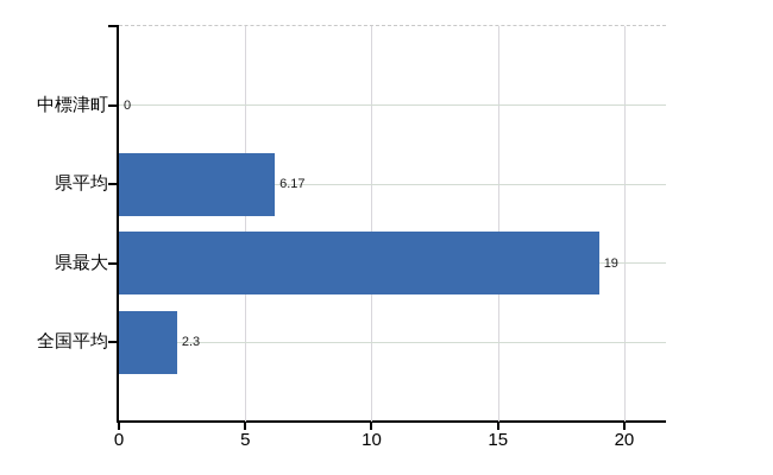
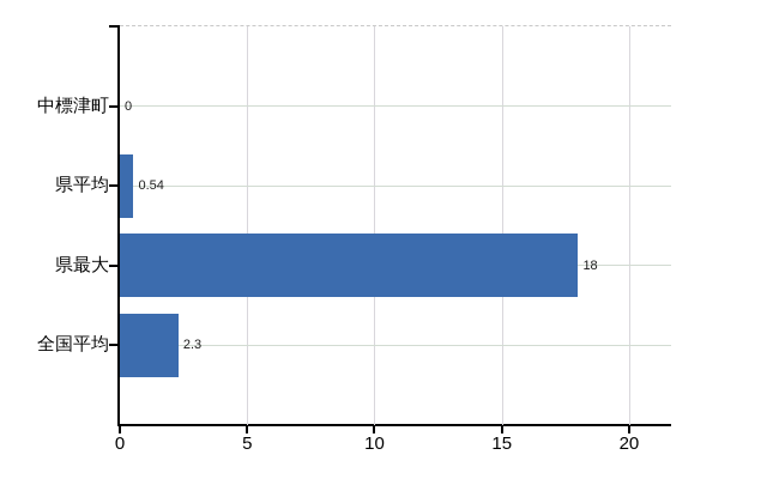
県平均: 6.17 -> 0.54
県最大: 19 -> 18
